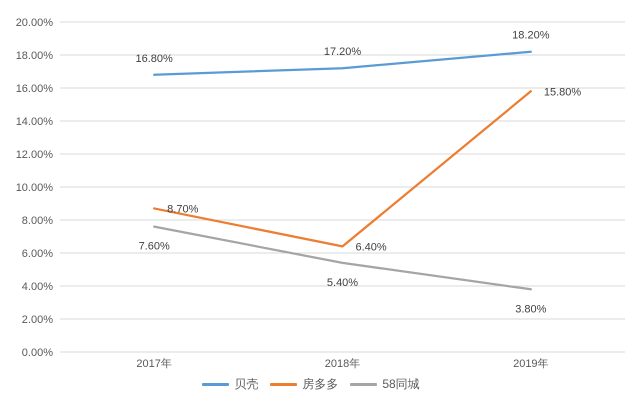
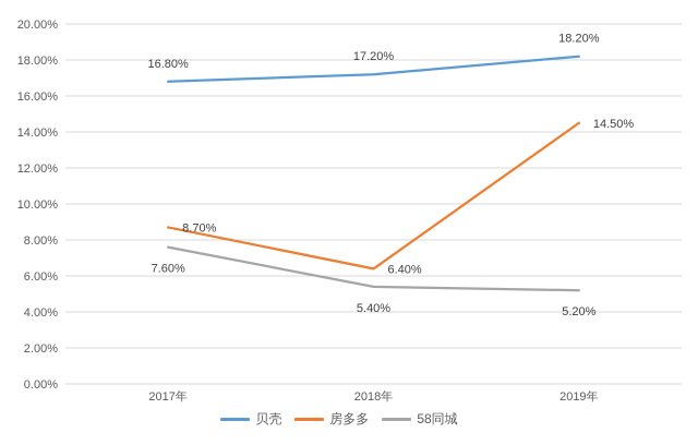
房多多/2019年: 15.80% -> 14.50%
58同城/2019年: 3.80% -> 5.20%
